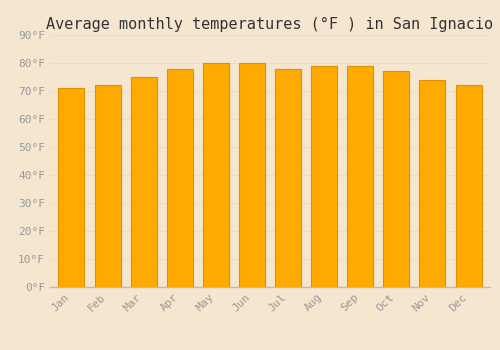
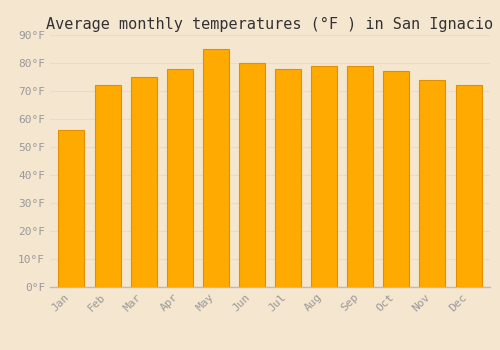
Jan: 71°F -> 56°F
May: 80°F -> 85°F
